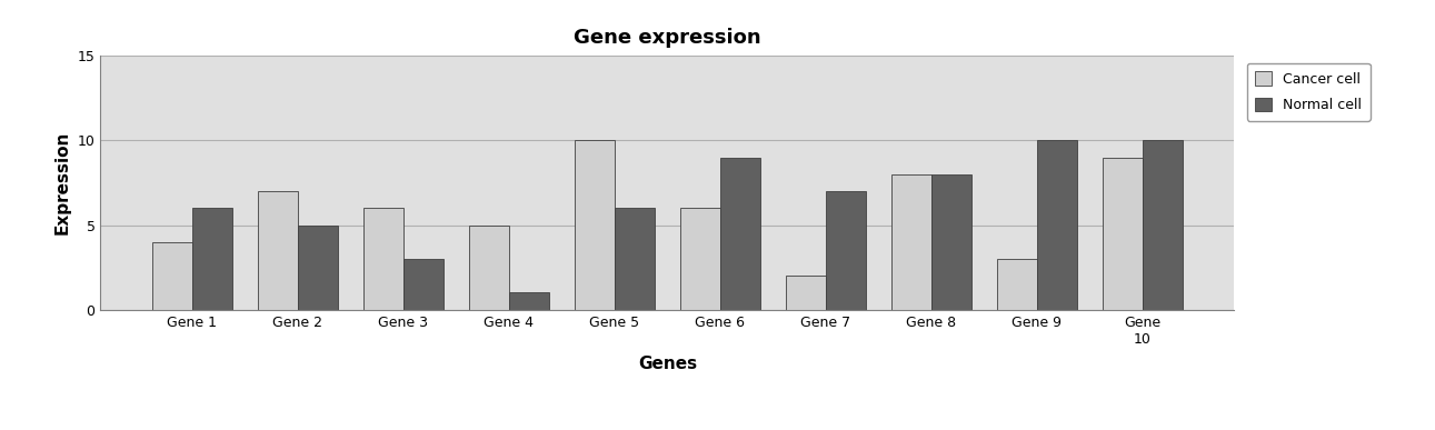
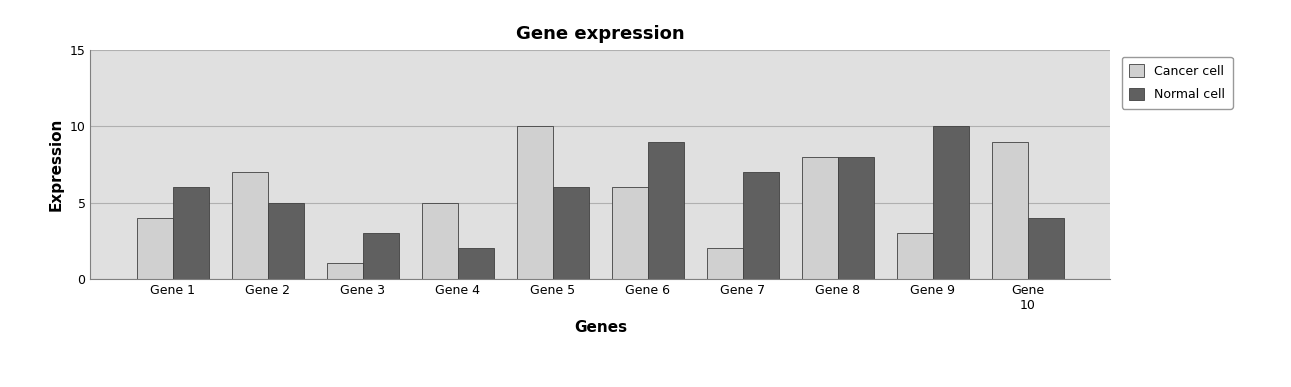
Cancer cell/Gene 3: 6 -> 1
Normal cell/Gene 4: 1 -> 2
Normal cell/Gene 10: 10 -> 4
